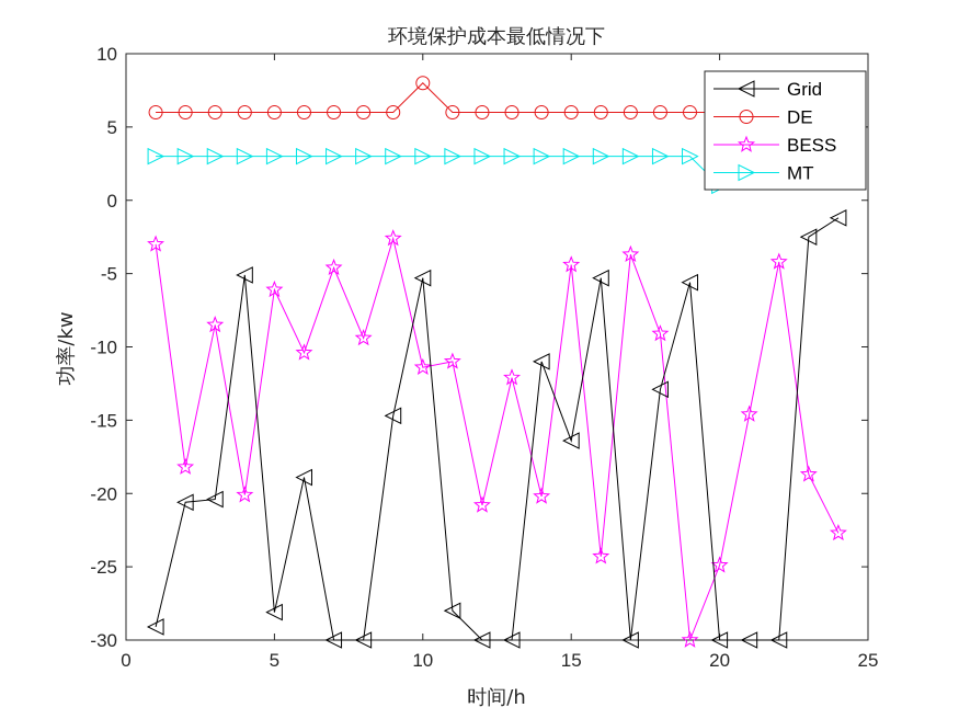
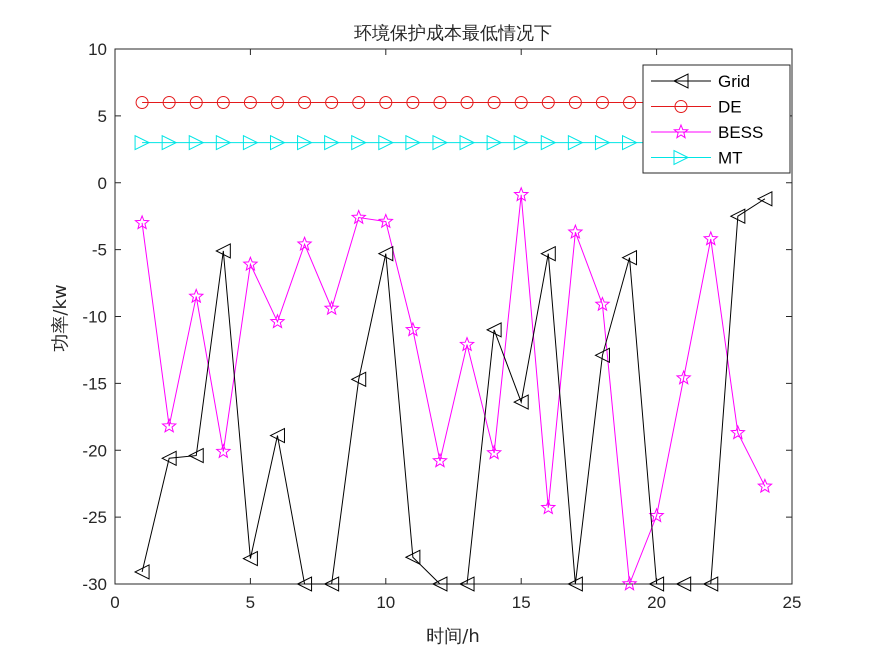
DE/10: 8 -> 6
BESS/10: -11.4 -> -2.9
BESS/15: -4.4 -> -0.9
MT/20: 1 -> 3
